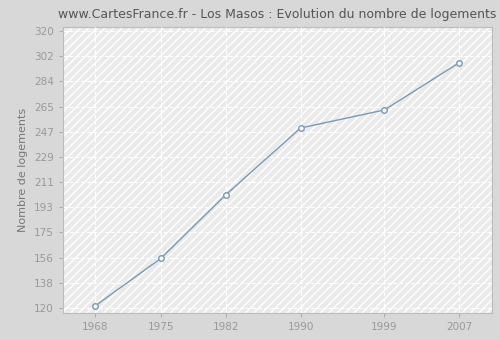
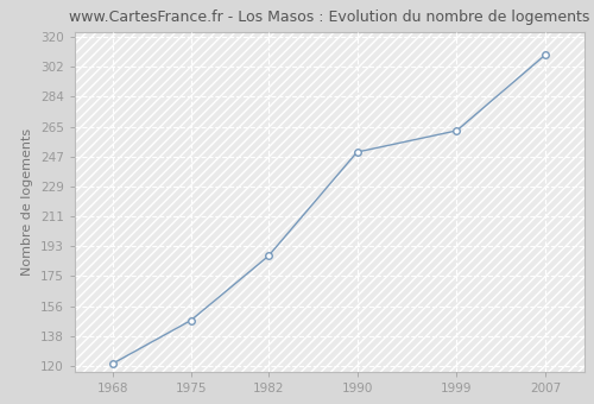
1975: 156 -> 148
1982: 202 -> 187
2007: 297 -> 309
